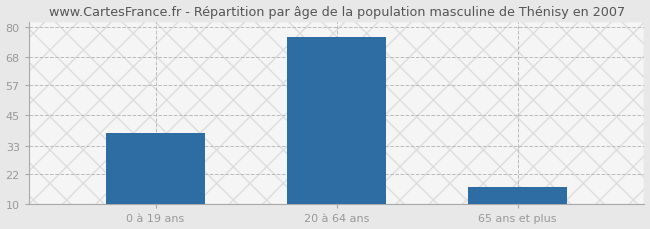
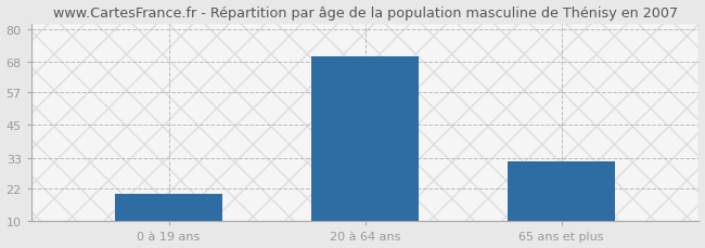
0 à 19 ans: 38 -> 20
20 à 64 ans: 76 -> 70
65 ans et plus: 17 -> 32
